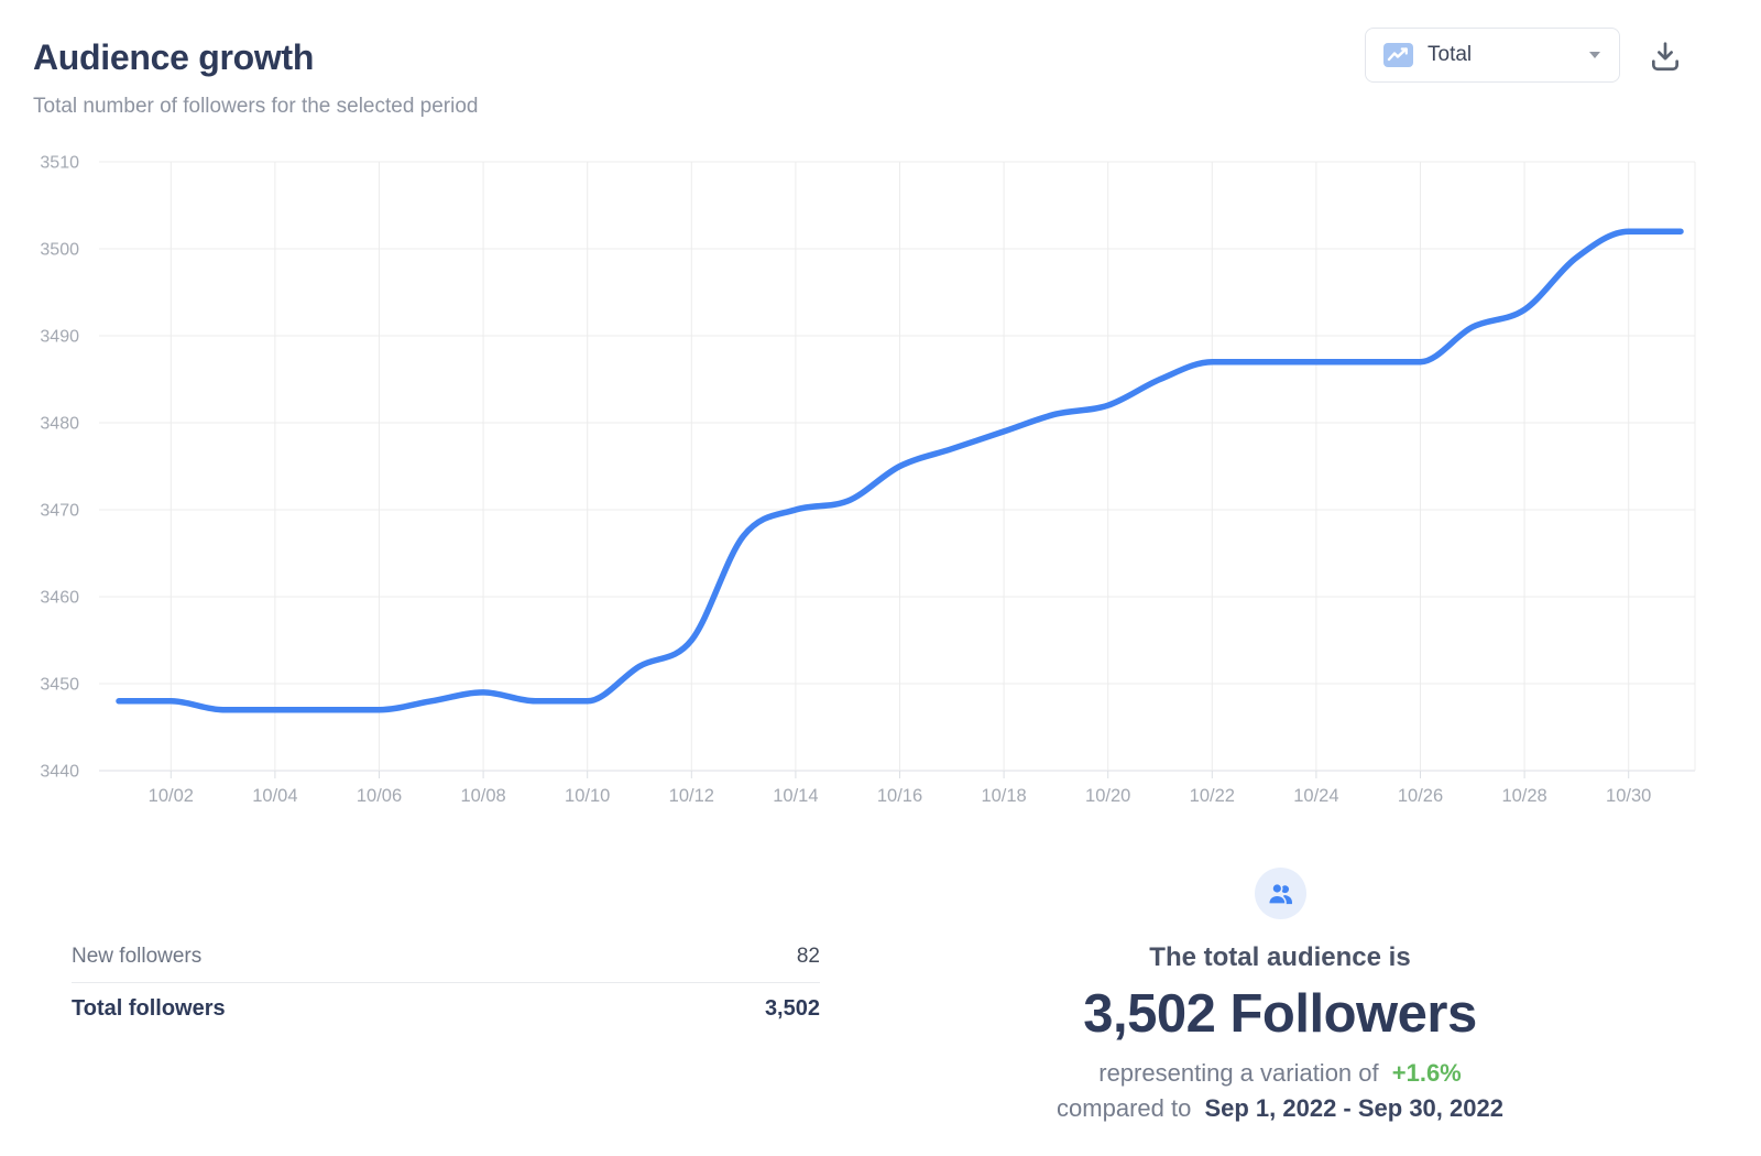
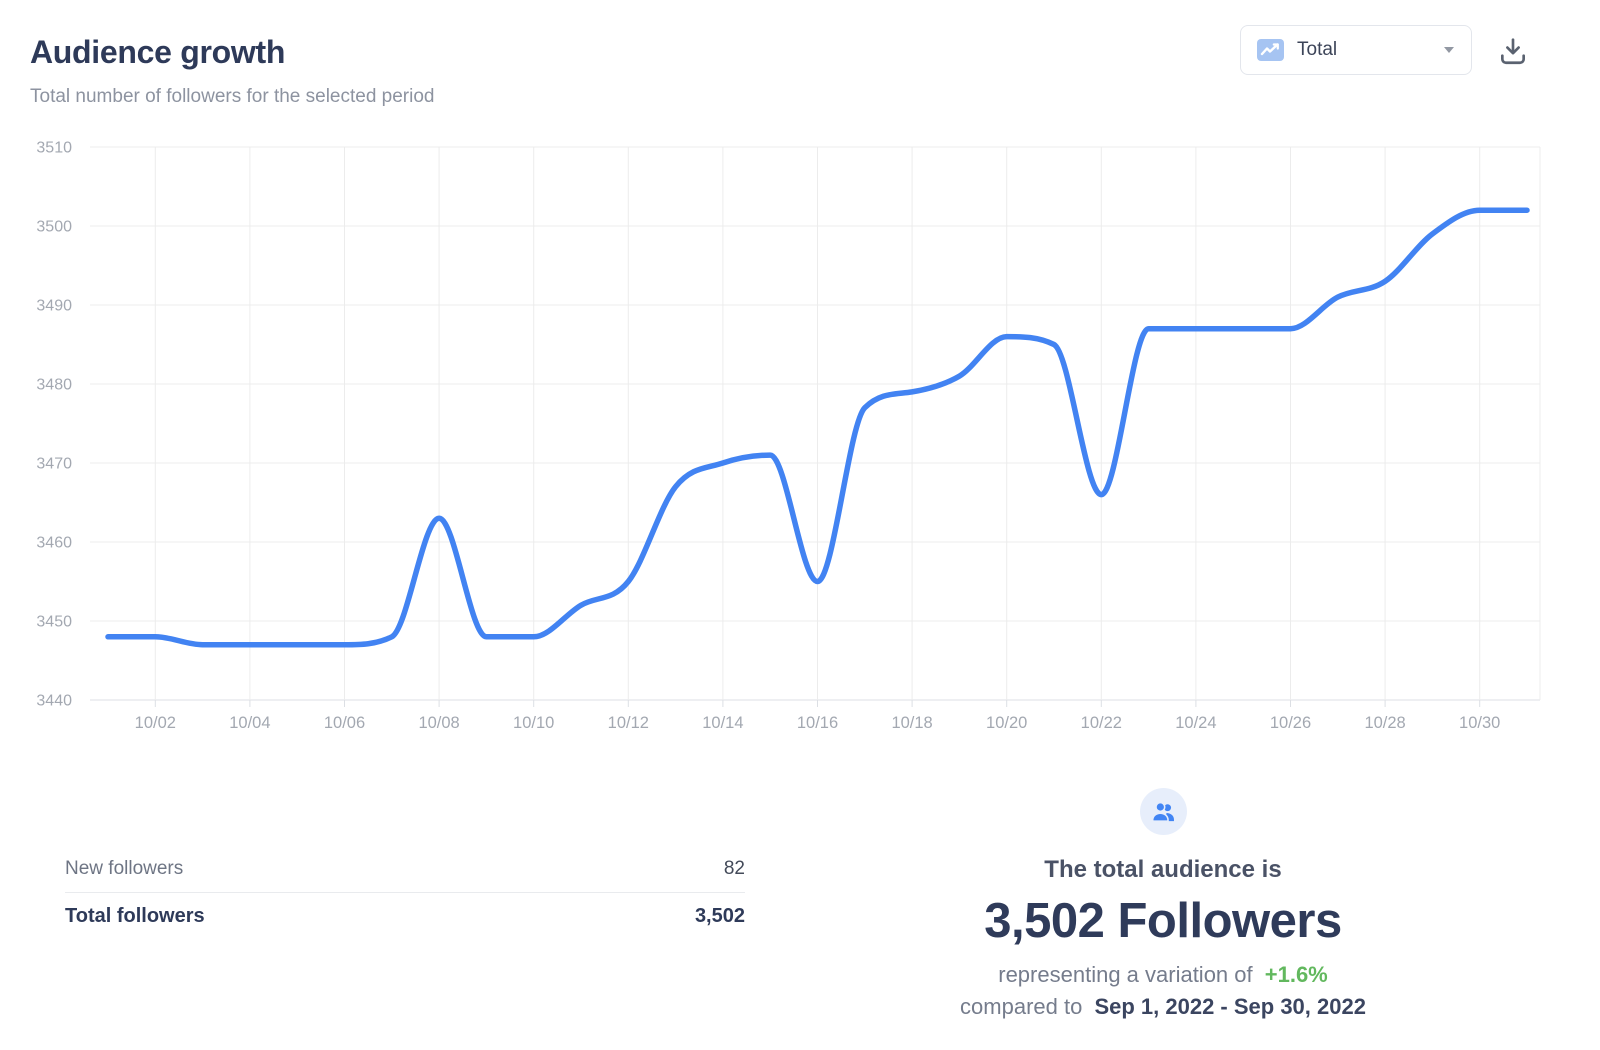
10/08: 3449 -> 3463
10/16: 3475 -> 3455
10/20: 3482 -> 3486
10/22: 3487 -> 3466
